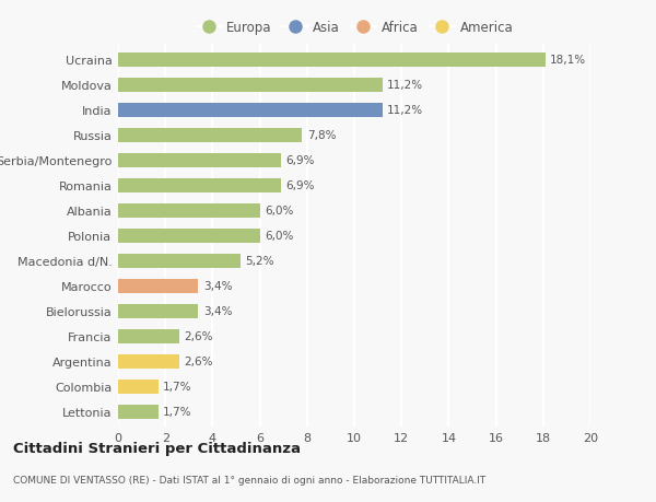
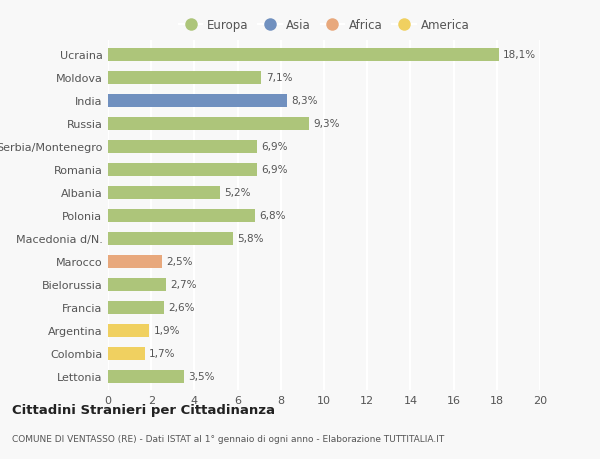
Moldova: 11,2% -> 7,1%
India: 11,2% -> 8,3%
Russia: 7,8% -> 9,3%
Albania: 6,0% -> 5,2%
Polonia: 6,0% -> 6,8%
Macedonia d/N.: 5,2% -> 5,8%
Marocco: 3,4% -> 2,5%
Bielorussia: 3,4% -> 2,7%
Argentina: 2,6% -> 1,9%
Lettonia: 1,7% -> 3,5%
